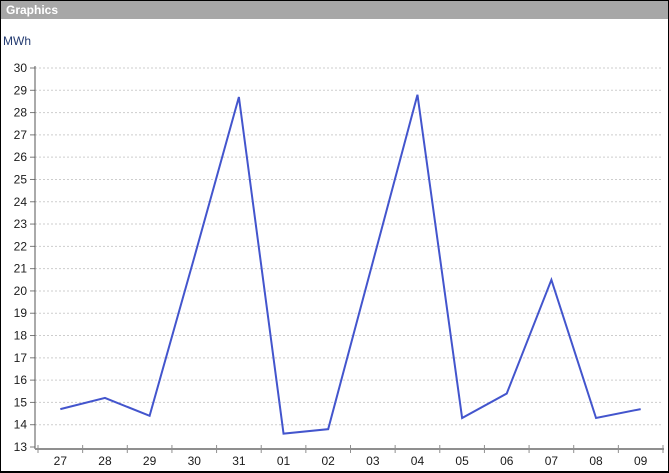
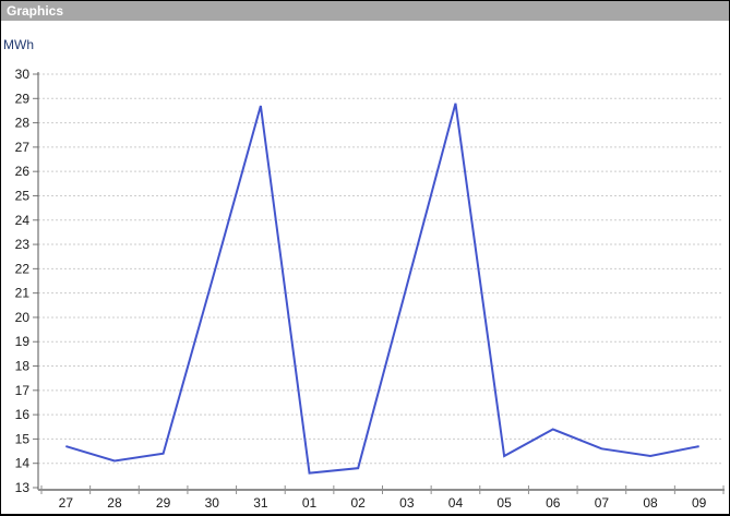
28: 15.2 -> 14.1
07: 20.5 -> 14.6
